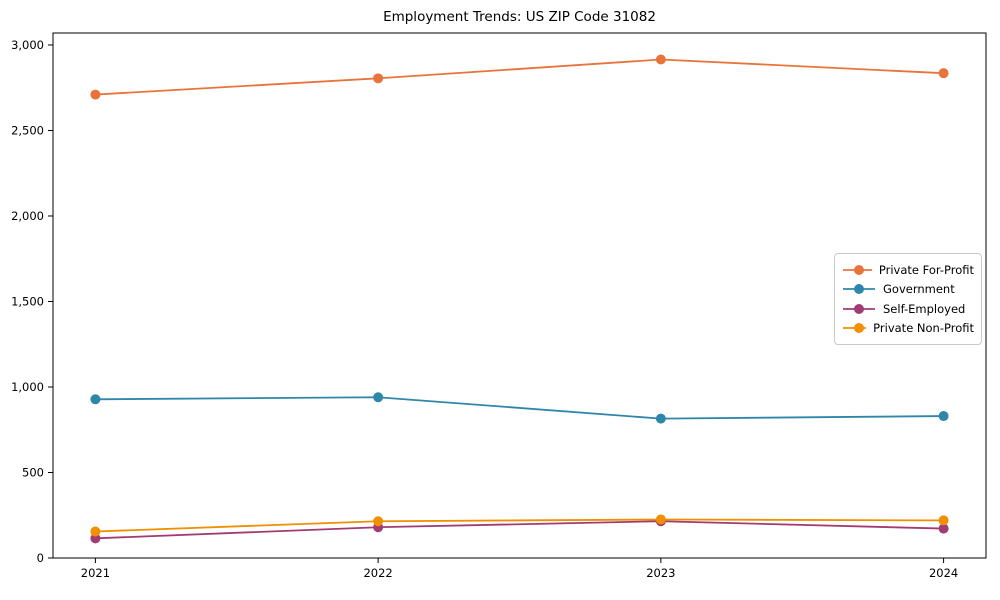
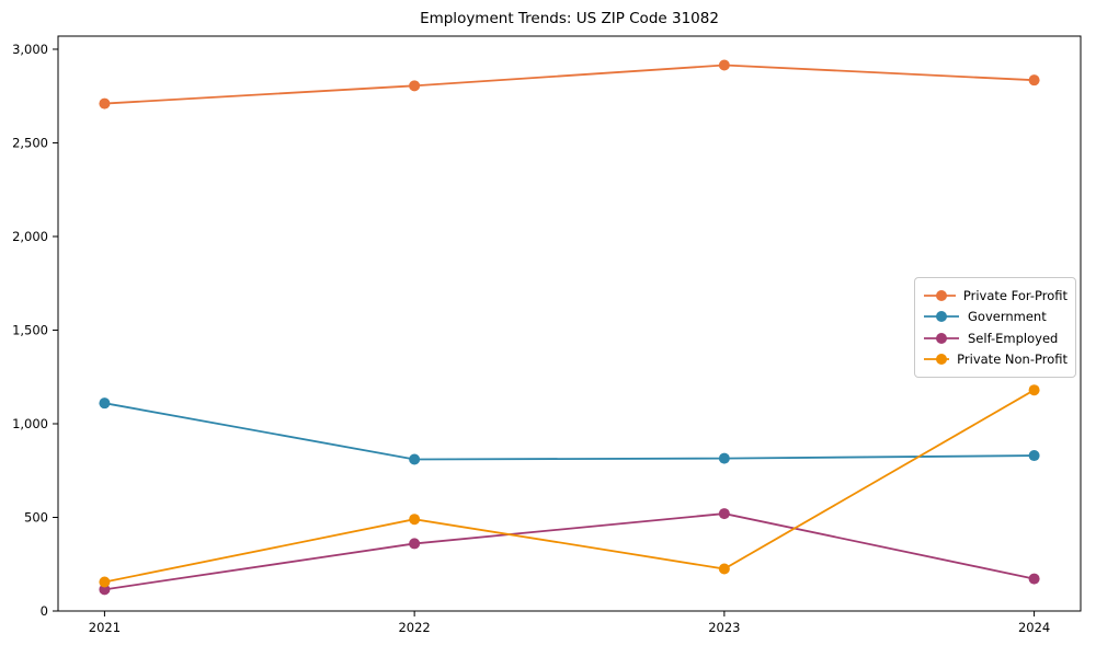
Government/2021: 930 -> 1110
Government/2022: 940 -> 810
Self-Employed/2022: 180 -> 360
Private Non-Profit/2022: 220 -> 490
Self-Employed/2023: 220 -> 520
Private Non-Profit/2024: 220 -> 1180
